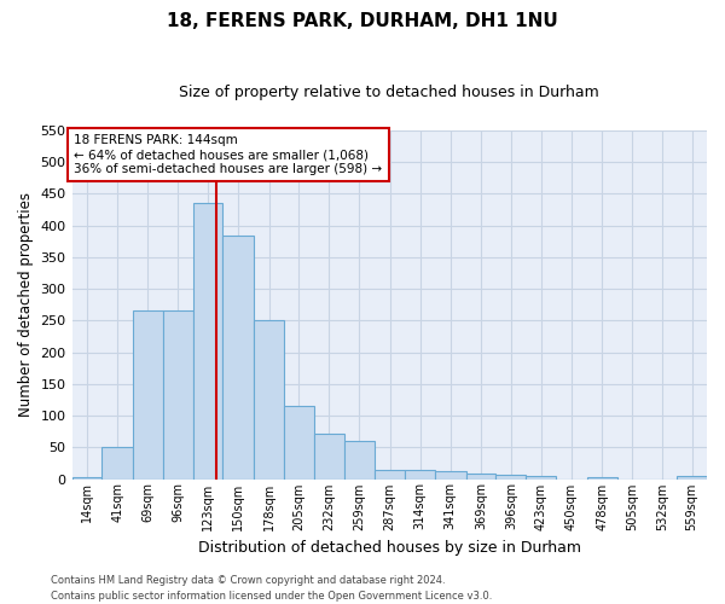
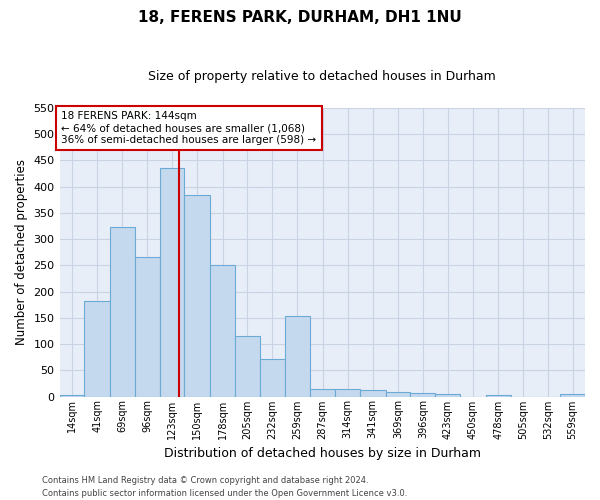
41sqm: 50 -> 182
69sqm: 265 -> 322
259sqm: 60 -> 154
